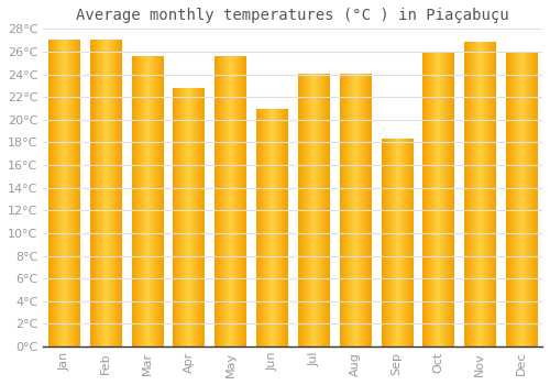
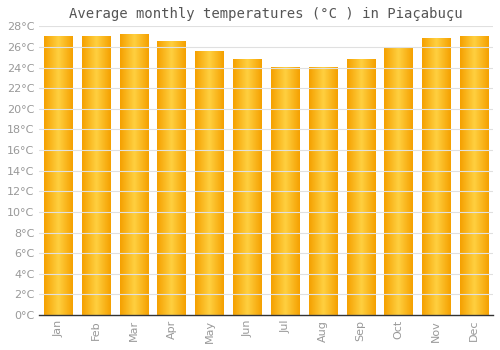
Mar: 25.5°C -> 27.2°C
Apr: 22.7°C -> 26.5°C
Jun: 20.9°C -> 24.8°C
Sep: 18.3°C -> 24.8°C
Dec: 25.8°C -> 27.0°C
